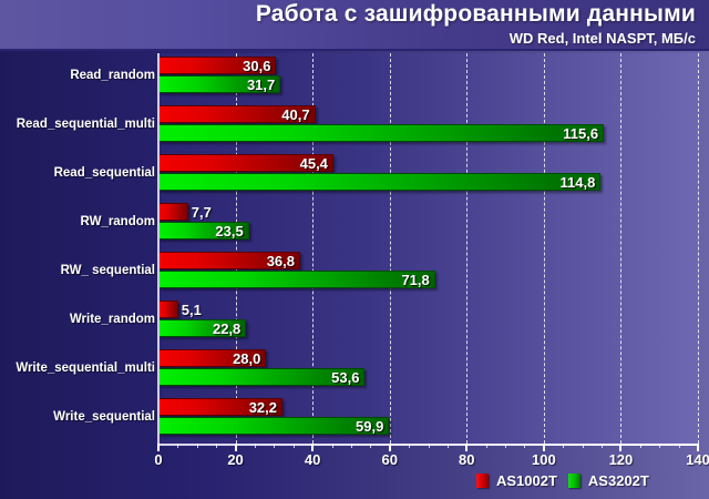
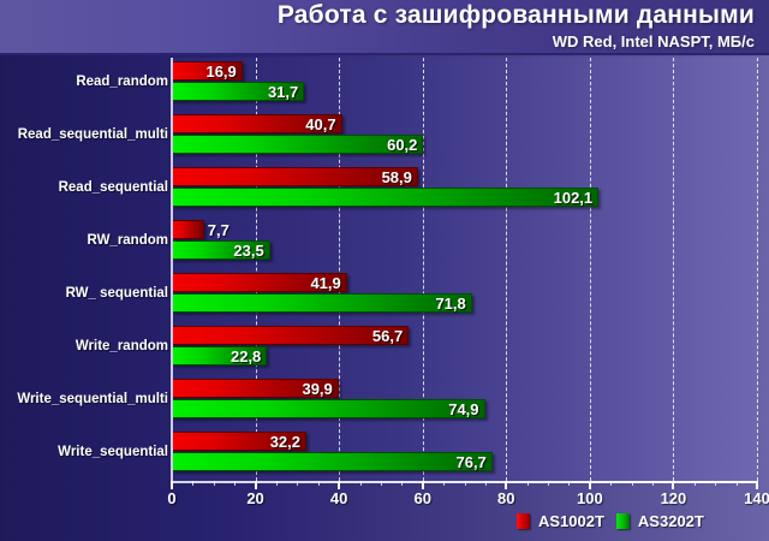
AS1002T/Read_random: 30,6 -> 16,9
AS3202T/Read_sequential_multi: 115,6 -> 60,2
AS1002T/Read_sequential: 45,4 -> 58,9
AS3202T/Read_sequential: 114,8 -> 102,1
AS1002T/RW_ sequential: 36,8 -> 41,9
AS1002T/Write_random: 5,1 -> 56,7
AS1002T/Write_sequential_multi: 28,0 -> 39,9
AS3202T/Write_sequential_multi: 53,6 -> 74,9
AS3202T/Write_sequential: 59,9 -> 76,7
